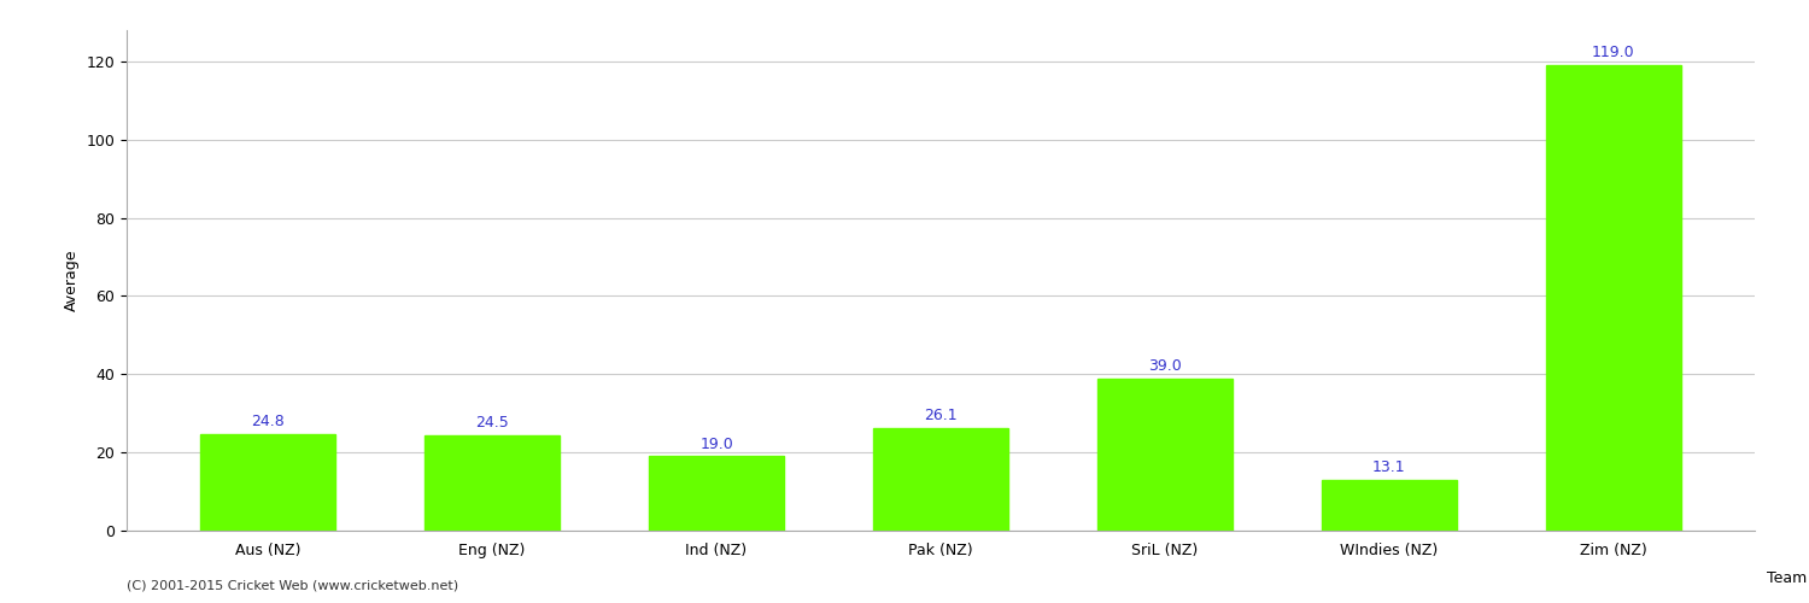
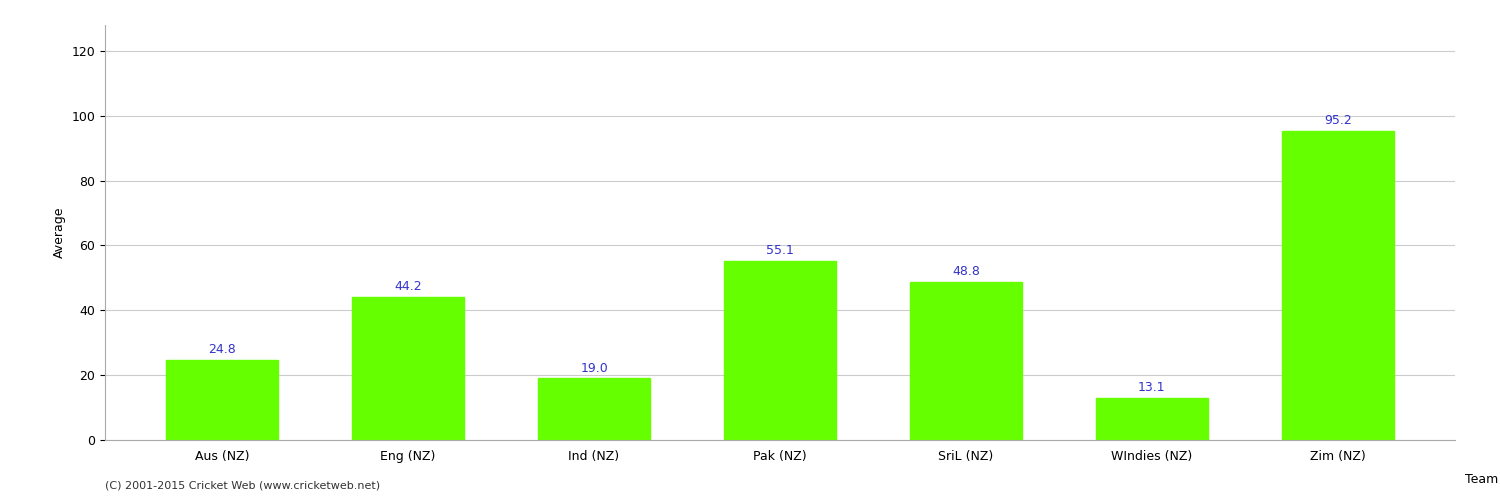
Eng (NZ): 24.5 -> 44.2
Pak (NZ): 26.1 -> 55.1
SriL (NZ): 39.0 -> 48.8
Zim (NZ): 119.0 -> 95.2
